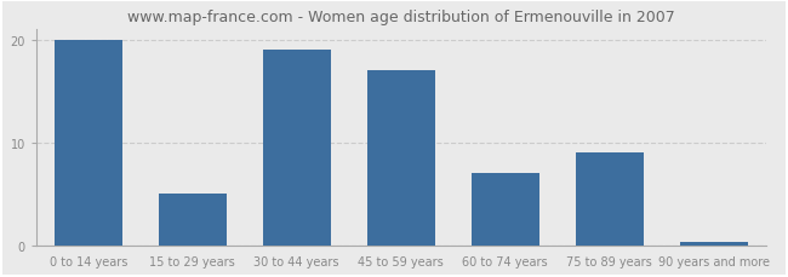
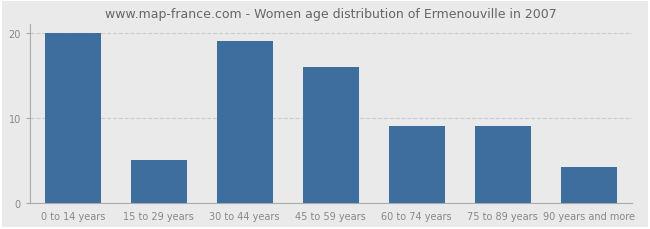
45 to 59 years: 17.0 -> 16.0
60 to 74 years: 7.0 -> 9.0
90 years and more: 0.3 -> 4.2
